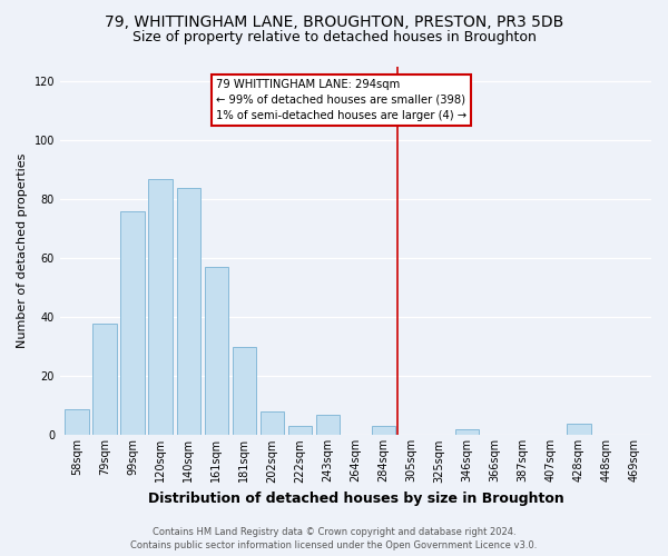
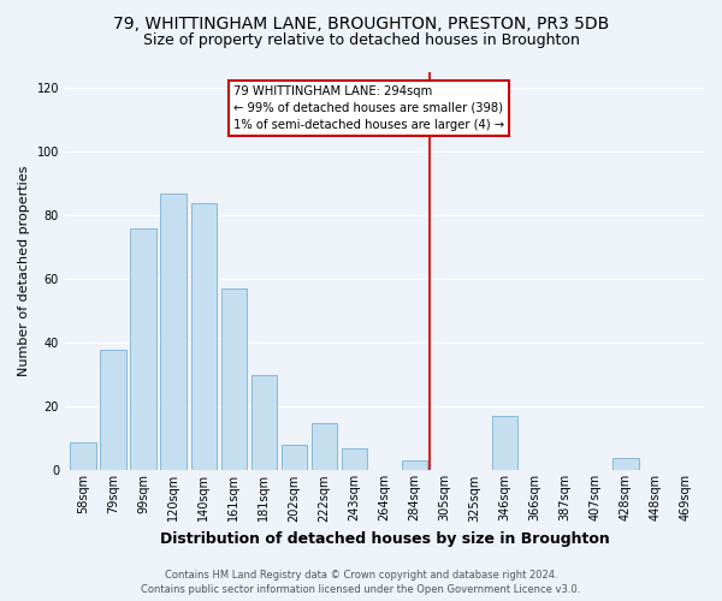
222sqm: 3 -> 15
346sqm: 2 -> 17
